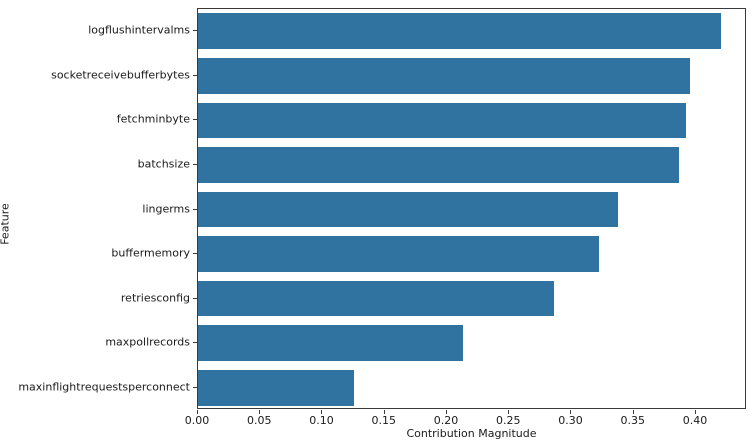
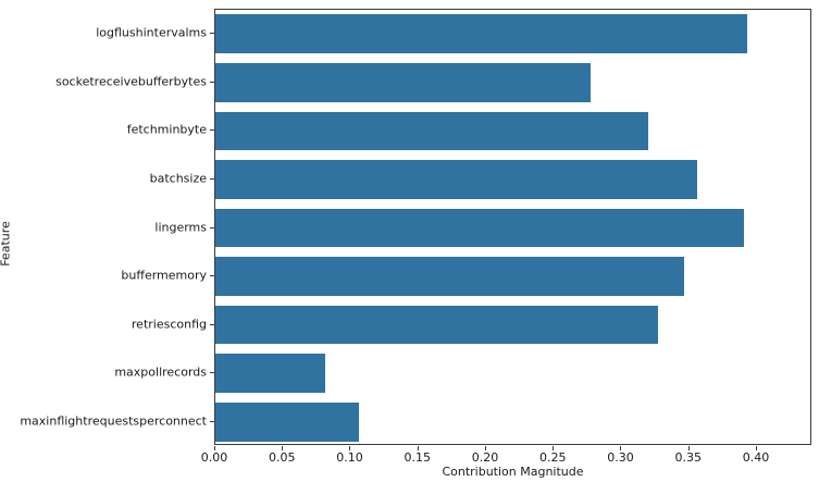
logflushintervalms: 0.420 -> 0.393
socketreceivebufferbytes: 0.395 -> 0.277
fetchminbyte: 0.392 -> 0.320
batchsize: 0.386 -> 0.356
lingerms: 0.337 -> 0.390
buffermemory: 0.322 -> 0.346
retriesconfig: 0.286 -> 0.327
maxpollrecords: 0.213 -> 0.081
maxinflightrequestsperconnect: 0.125 -> 0.106
